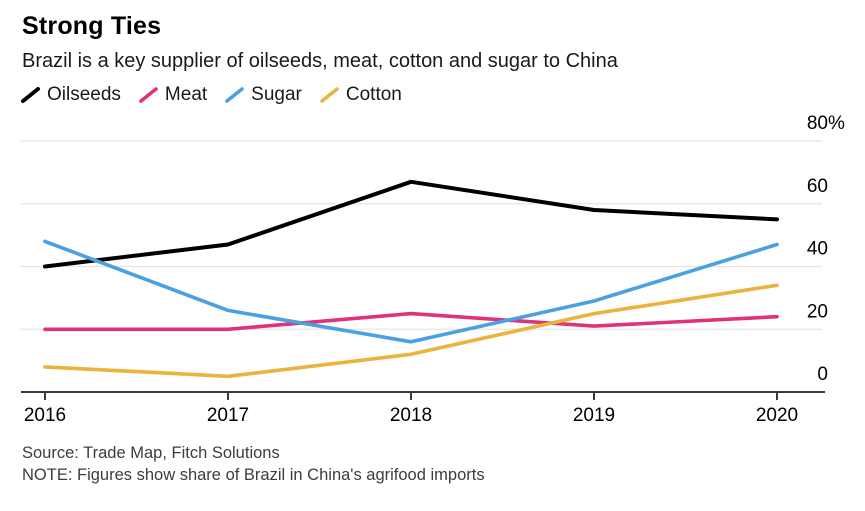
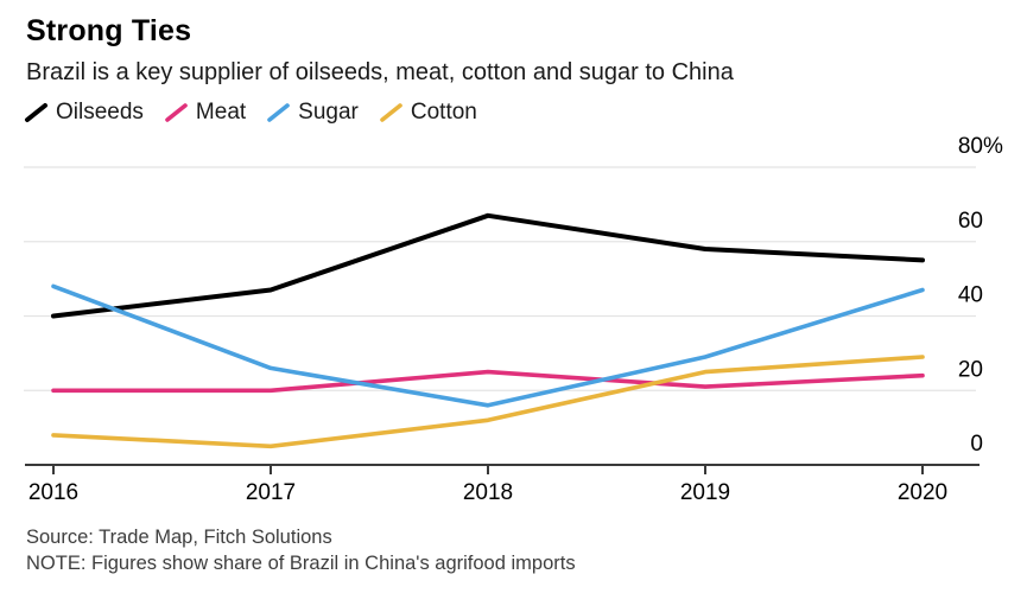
Cotton/2020: 34 -> 29
